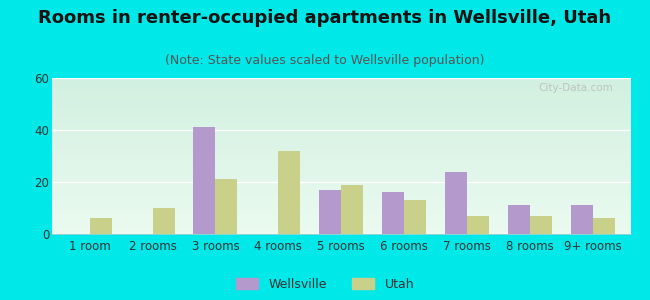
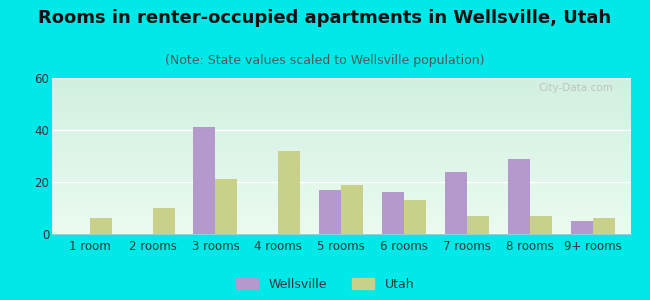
Wellsville/8 rooms: 11 -> 29
Wellsville/9+ rooms: 11 -> 5
